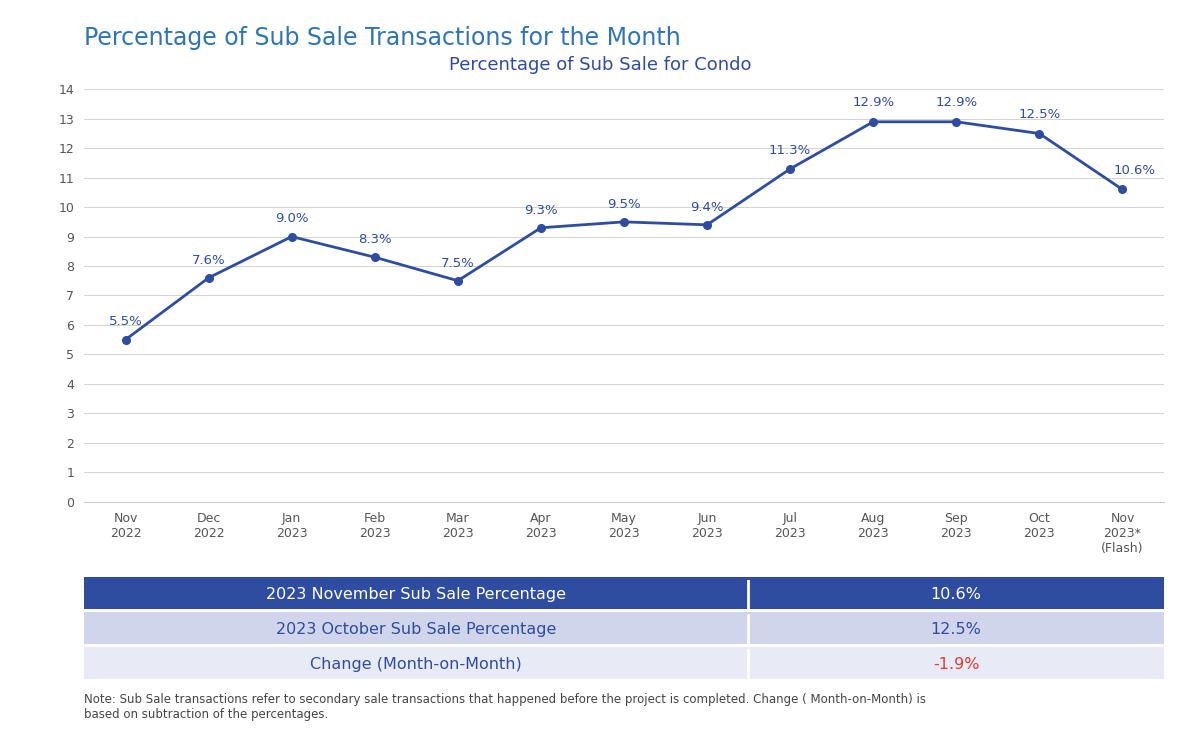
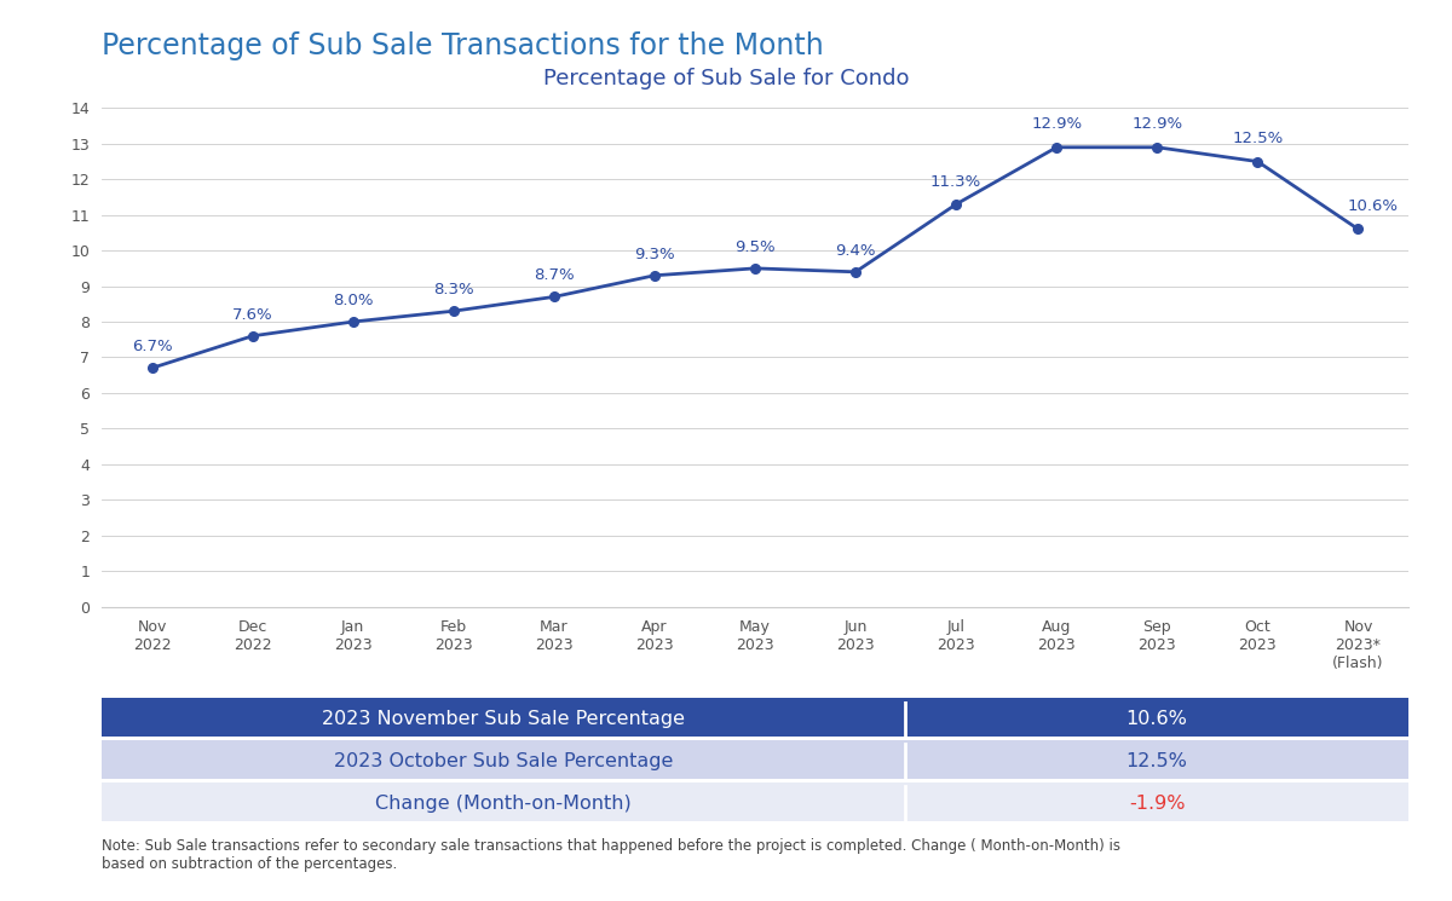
Nov 2022: 5.5% -> 6.7%
Jan 2023: 9.0% -> 8.0%
Mar 2023: 7.5% -> 8.7%
